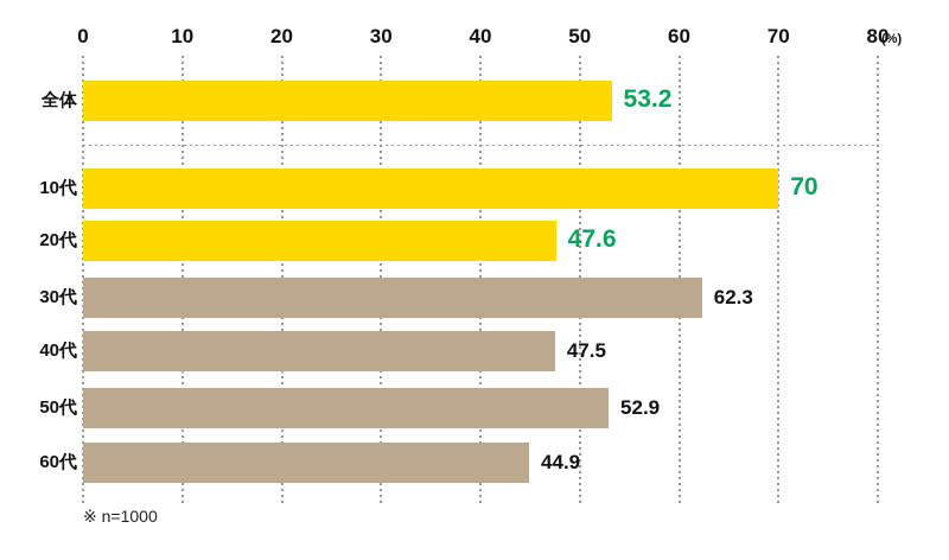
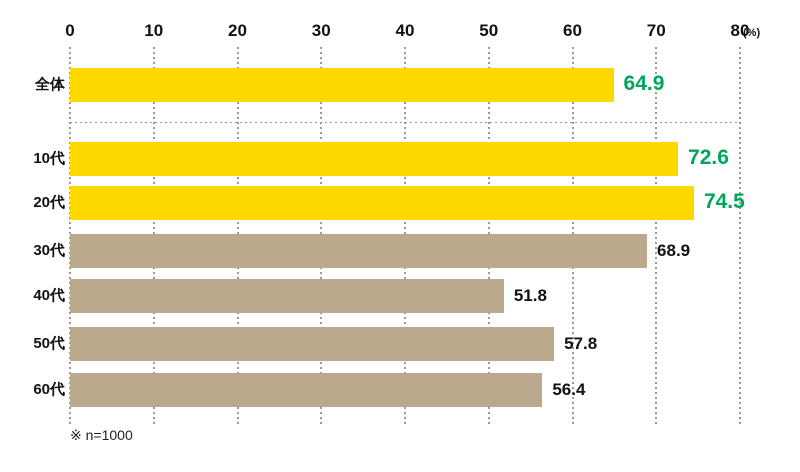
全体: 53.2 -> 64.9
10代: 70 -> 72.6
20代: 47.6 -> 74.5
30代: 62.3 -> 68.9
40代: 47.5 -> 51.8
50代: 52.9 -> 57.8
60代: 44.9 -> 56.4
